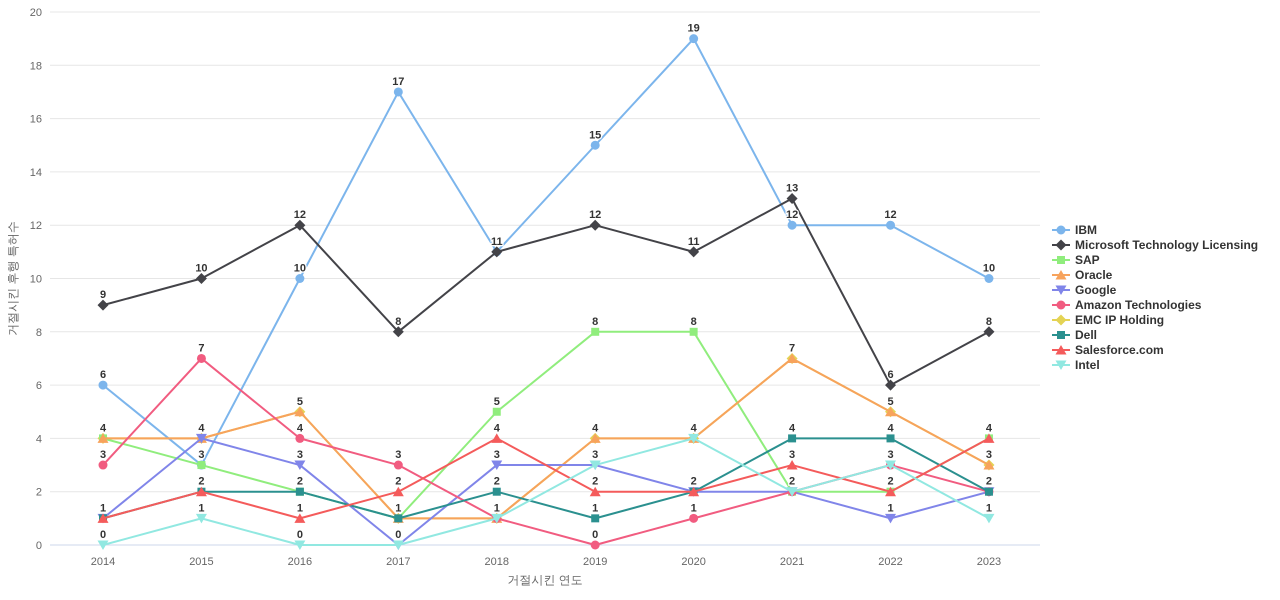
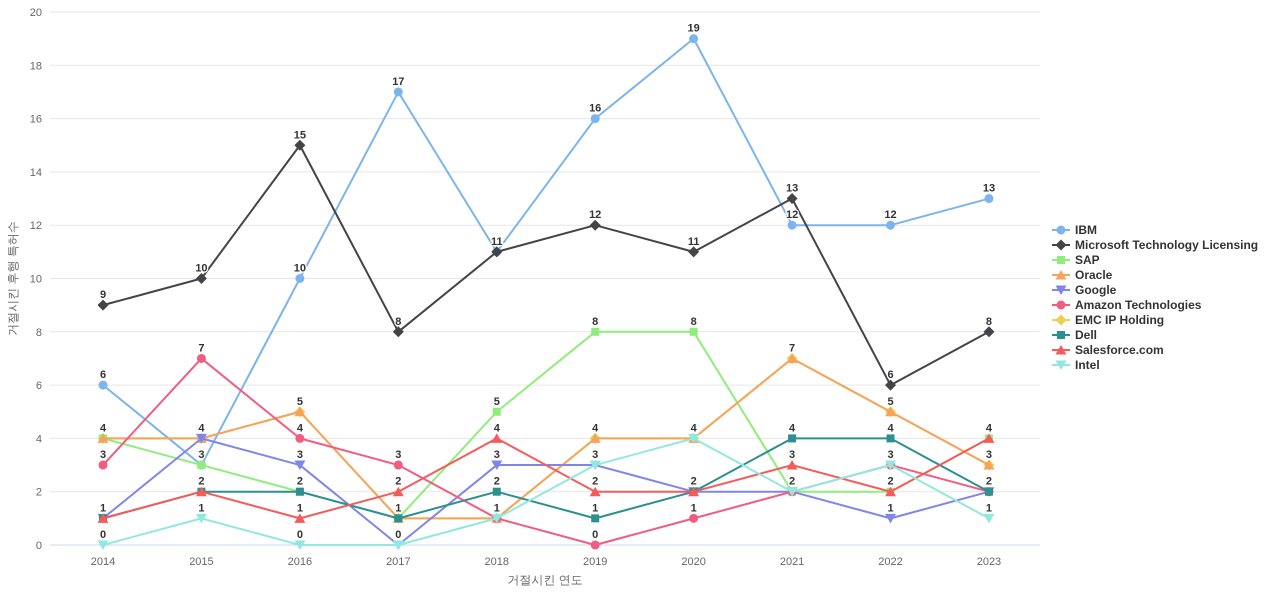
Microsoft Technology Licensing/2016: 12 -> 15
IBM/2019: 15 -> 16
IBM/2023: 10 -> 13
